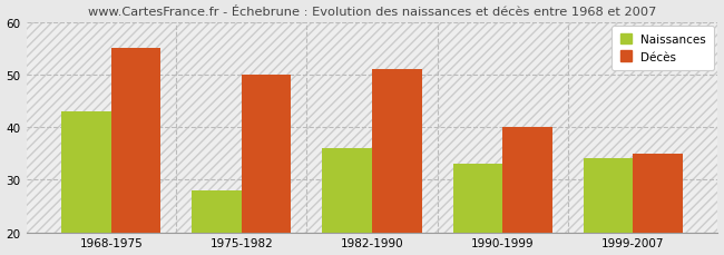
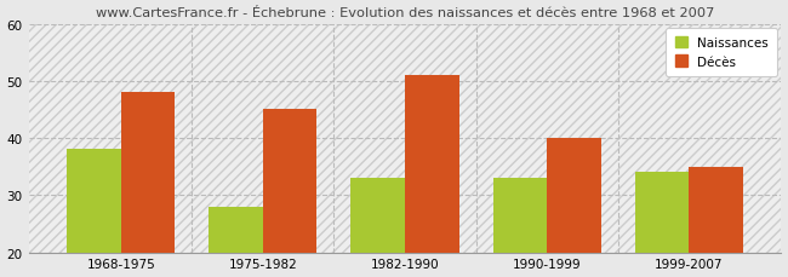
Naissances/1968-1975: 43 -> 38
Décès/1968-1975: 55 -> 48
Décès/1975-1982: 50 -> 45
Naissances/1982-1990: 36 -> 33
